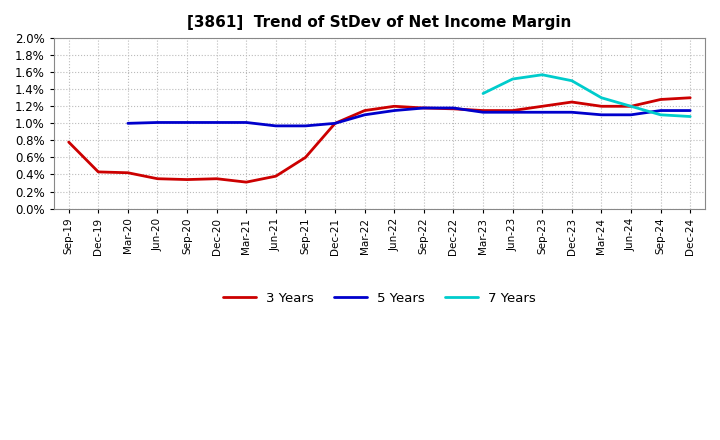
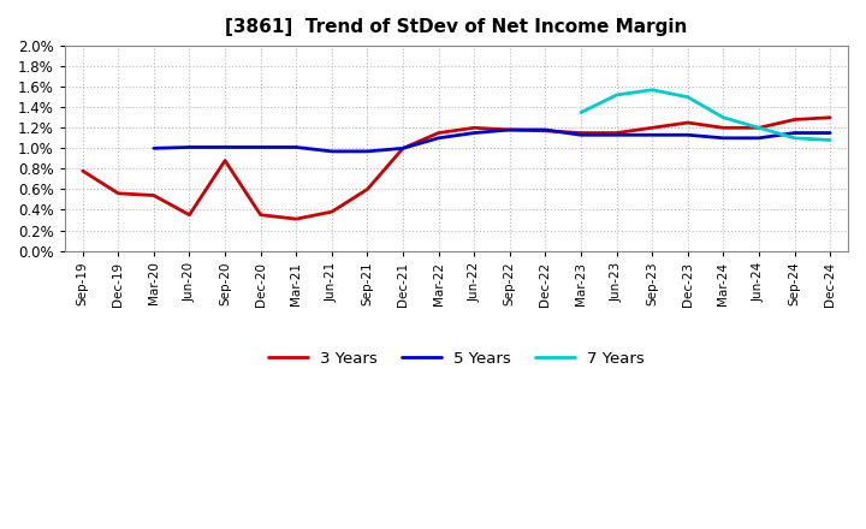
3 Years/Dec-19: 0.43% -> 0.56%
3 Years/Mar-20: 0.42% -> 0.54%
3 Years/Sep-20: 0.34% -> 0.88%
